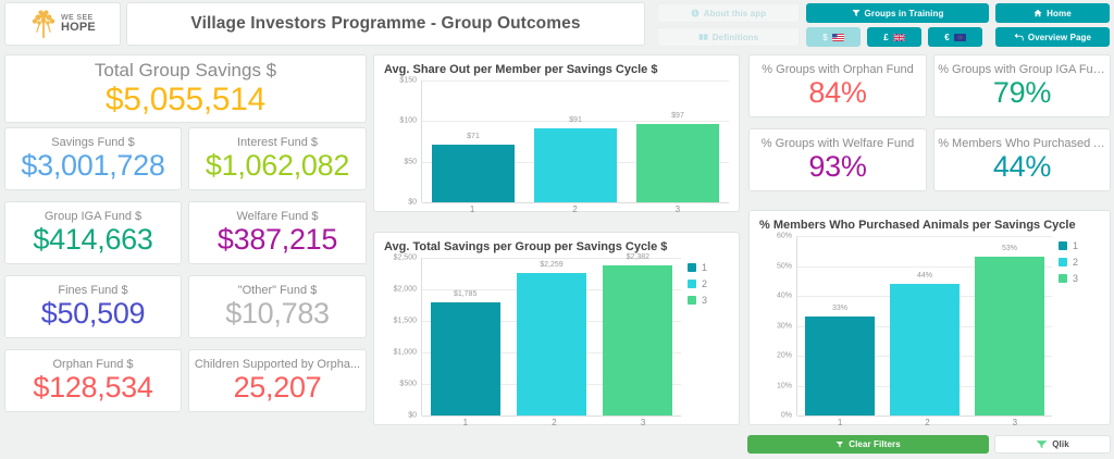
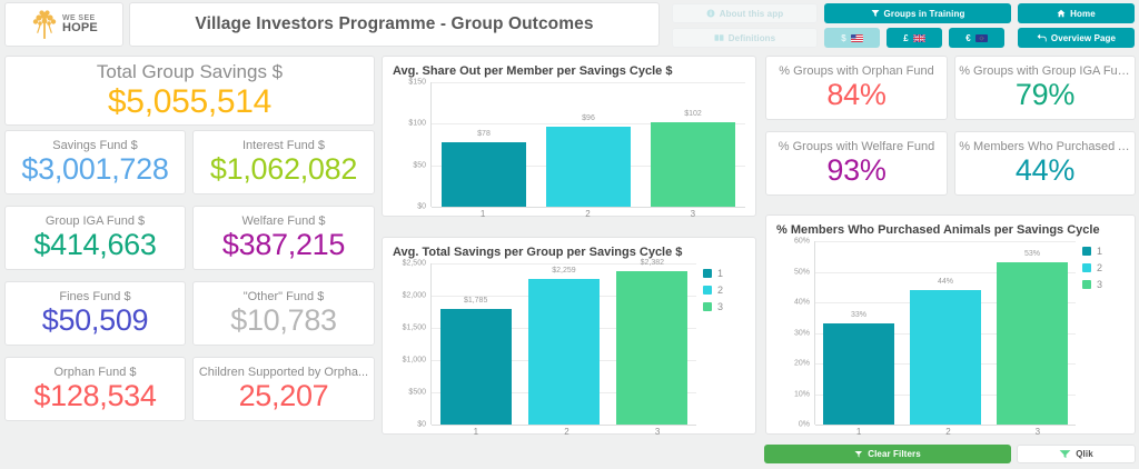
Avg. Share Out per Member per Savings Cycle $/1: $71 -> $78
Avg. Share Out per Member per Savings Cycle $/2: $91 -> $96
Avg. Share Out per Member per Savings Cycle $/3: $97 -> $102
